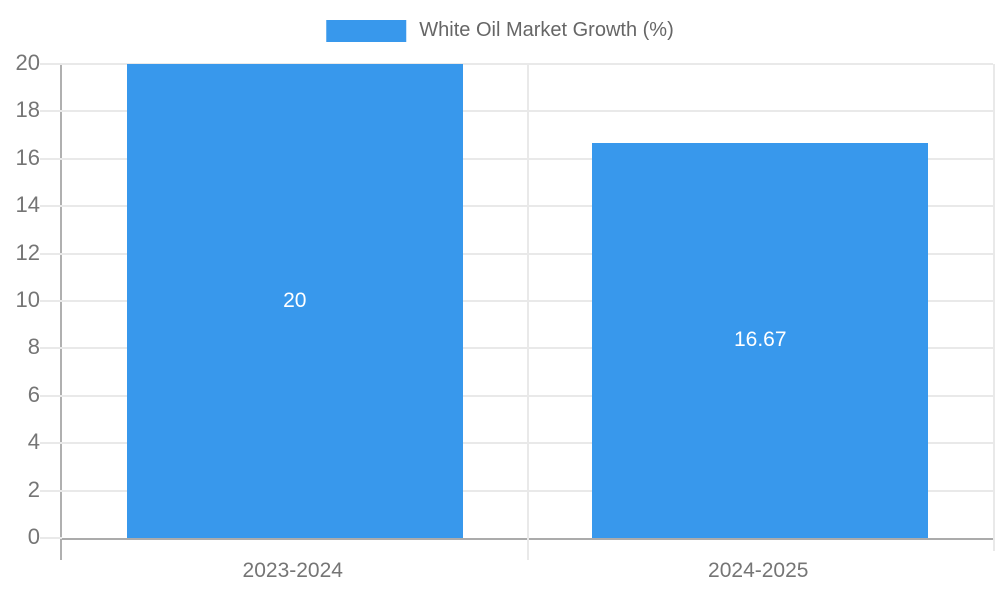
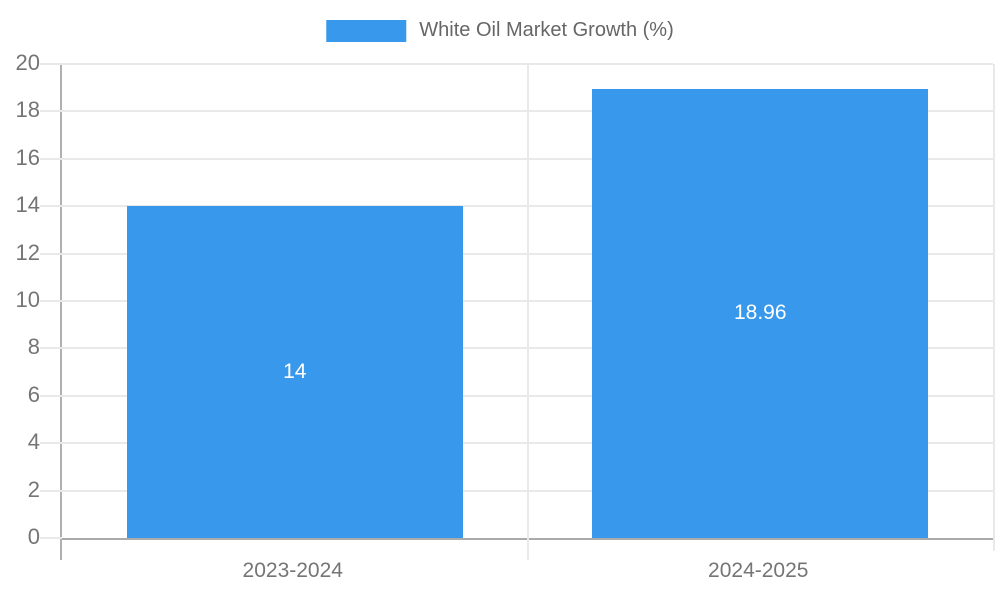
2023-2024: 20 -> 14
2024-2025: 16.67 -> 18.96
